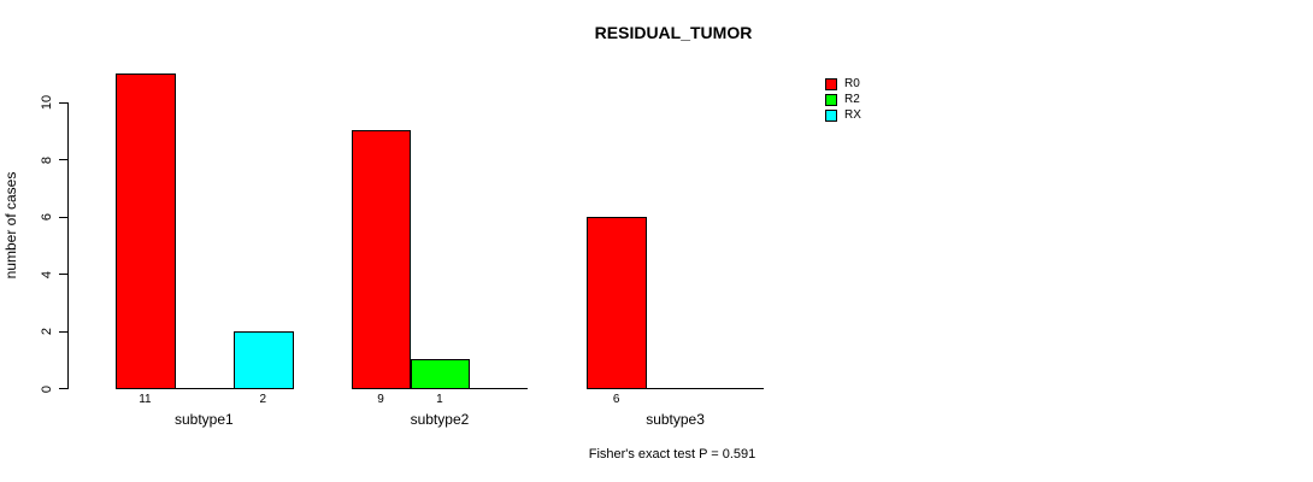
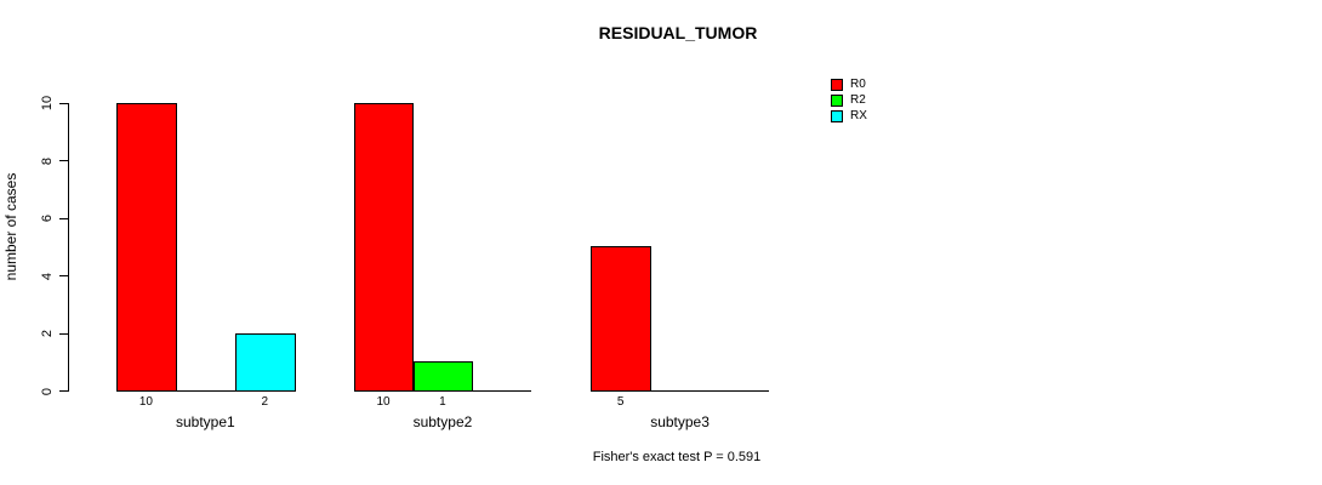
R0/subtype1: 11 -> 10
R0/subtype2: 9 -> 10
R0/subtype3: 6 -> 5
